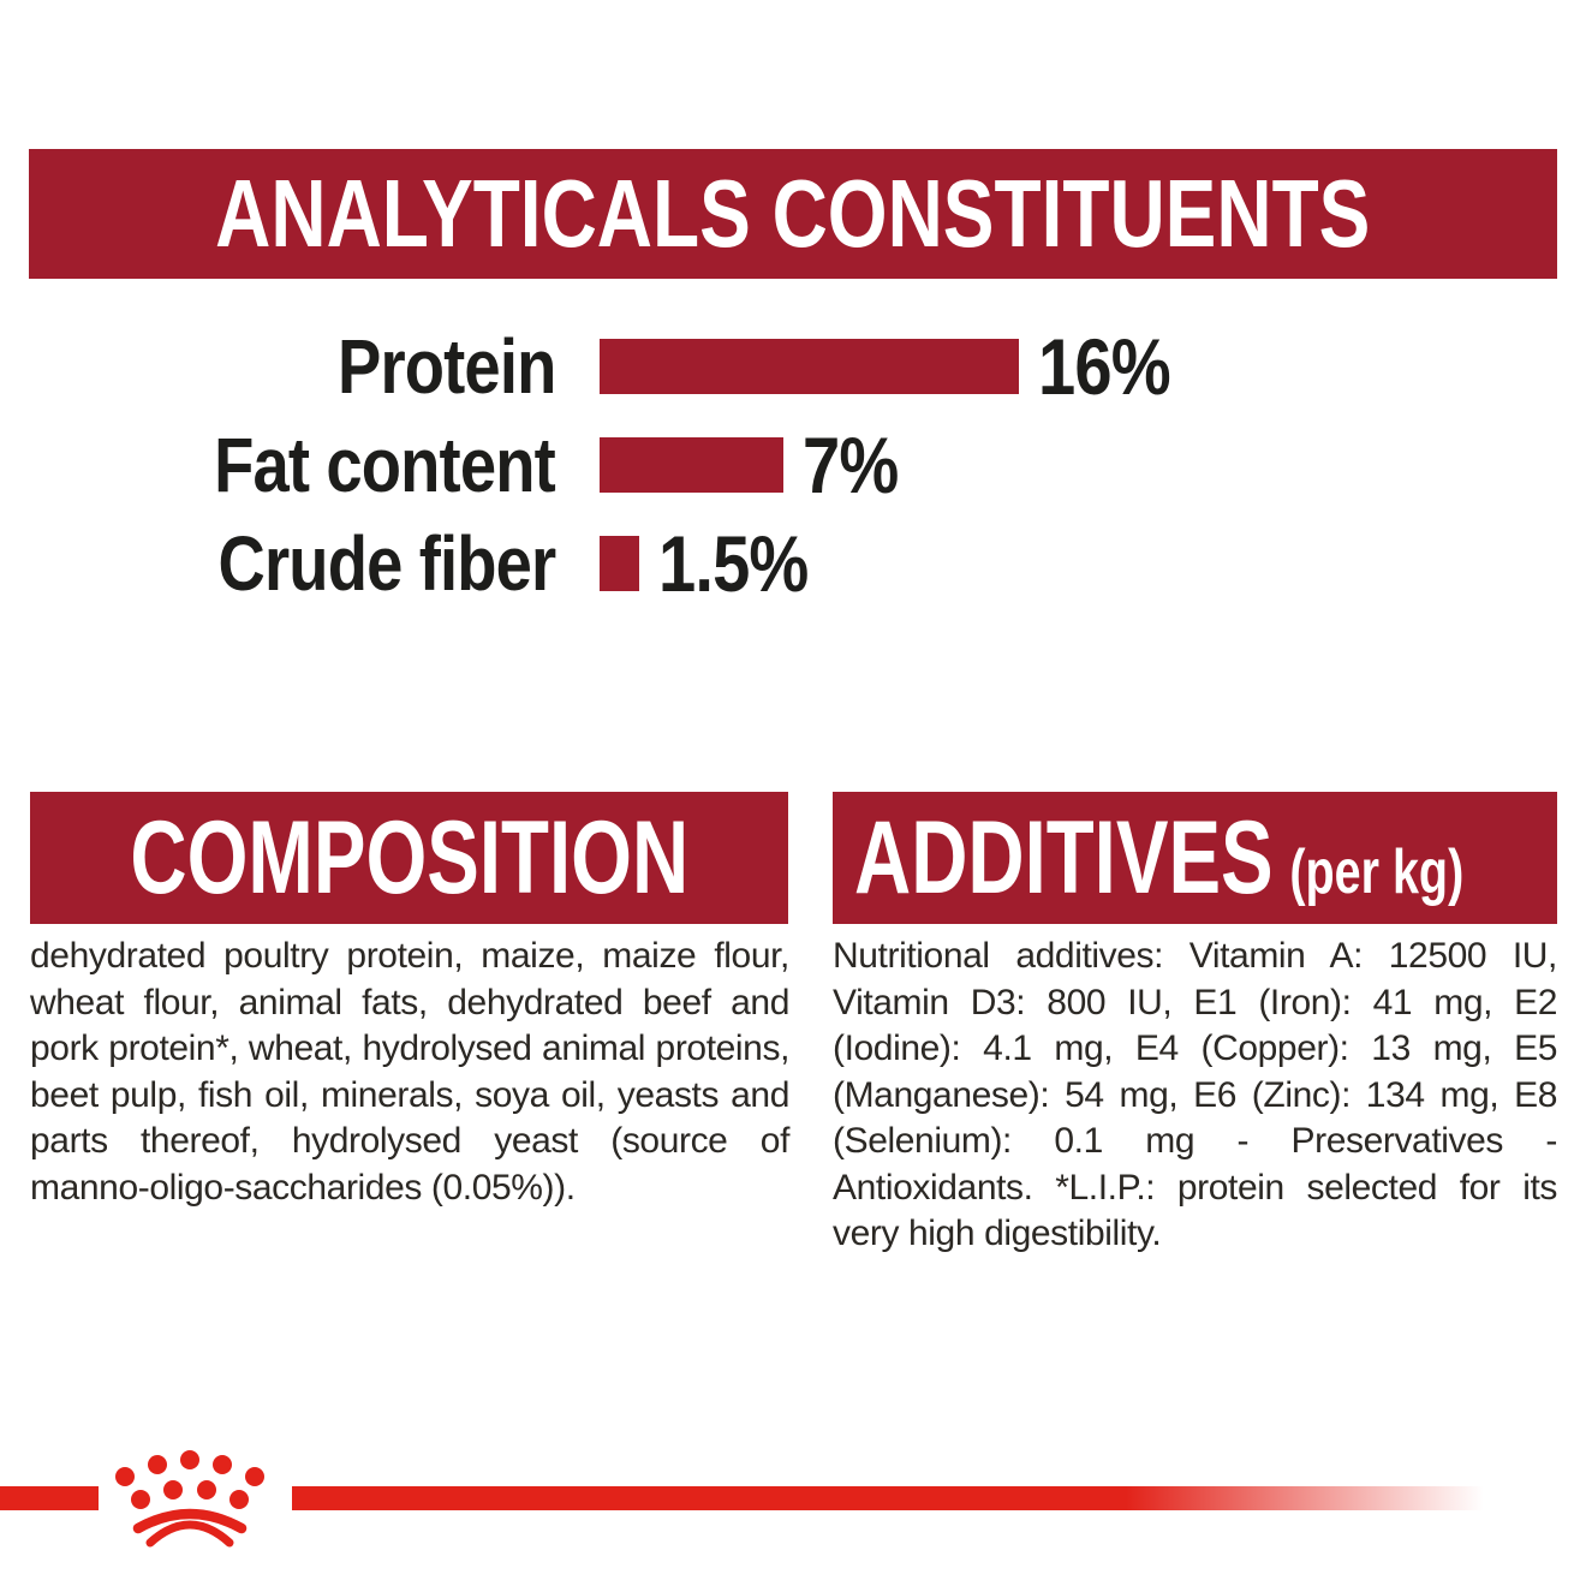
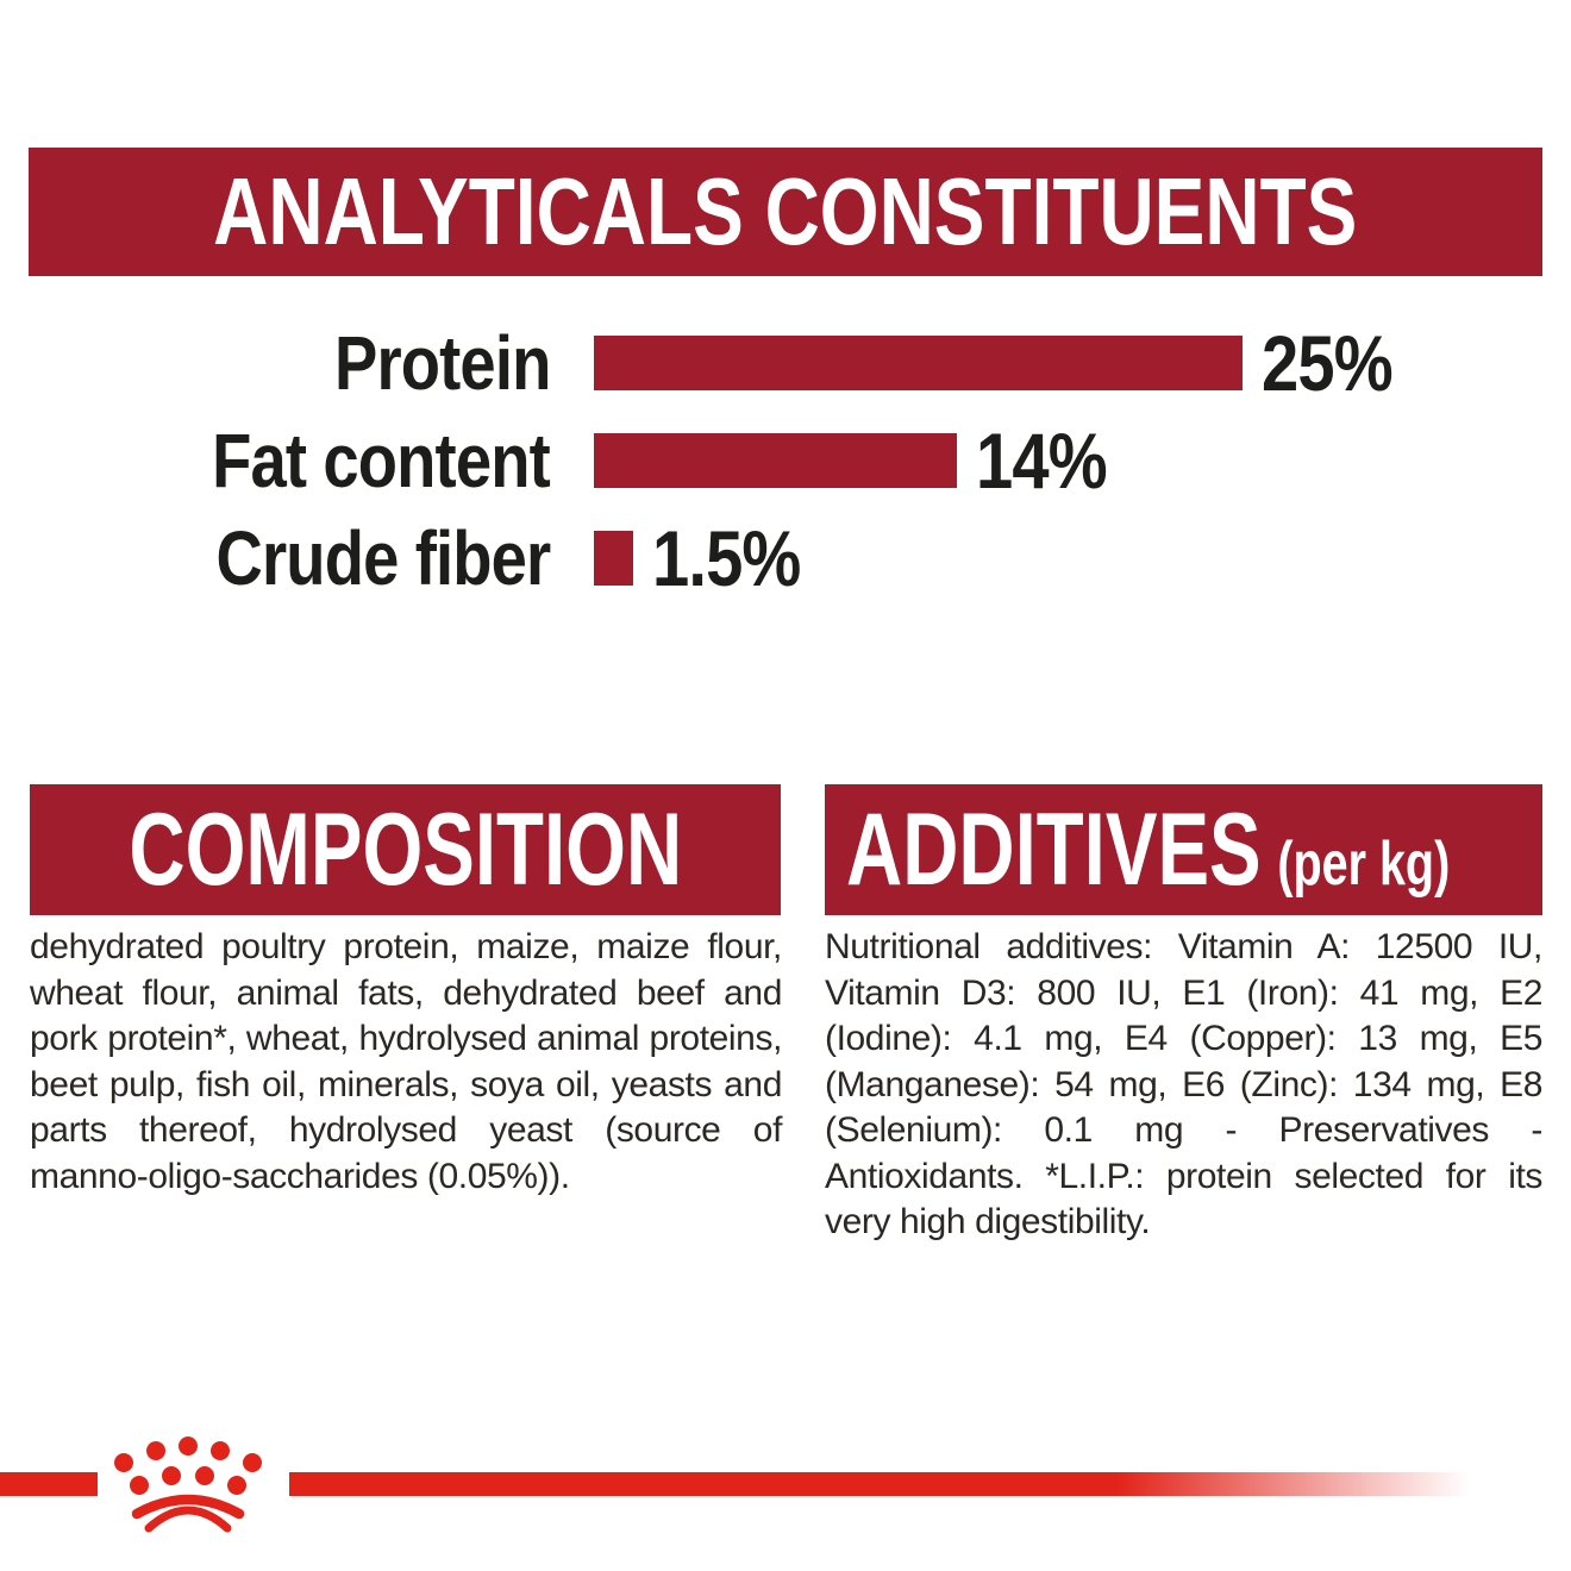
Protein: 16% -> 25%
Fat content: 7% -> 14%
